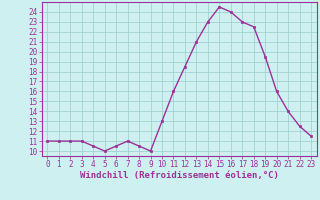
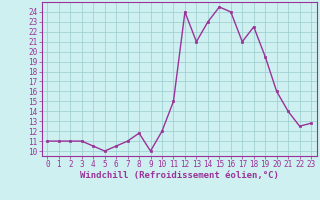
8: 10.5 -> 11.8
10: 13.0 -> 12.0
11: 16.0 -> 15.0
12: 18.5 -> 24.0
17: 23.0 -> 21.0
23: 11.5 -> 12.8
